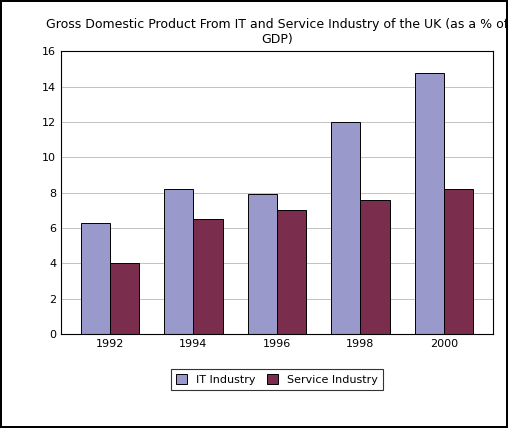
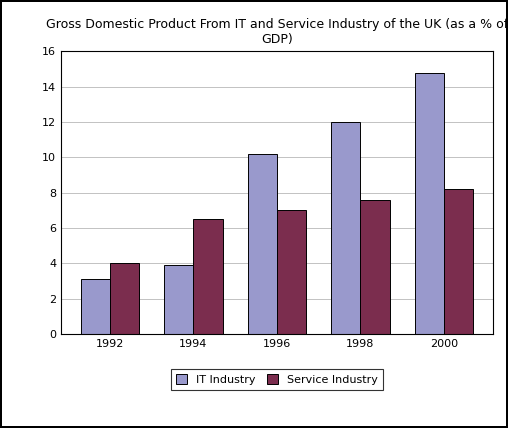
IT Industry/1992: 6.3 -> 3.1
IT Industry/1994: 8.2 -> 3.9
IT Industry/1996: 7.9 -> 10.2
